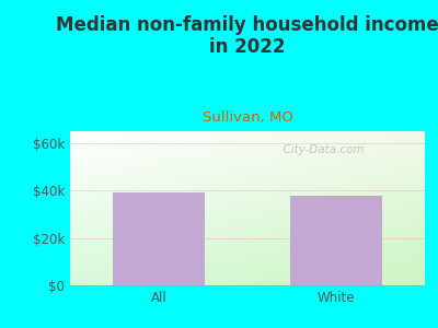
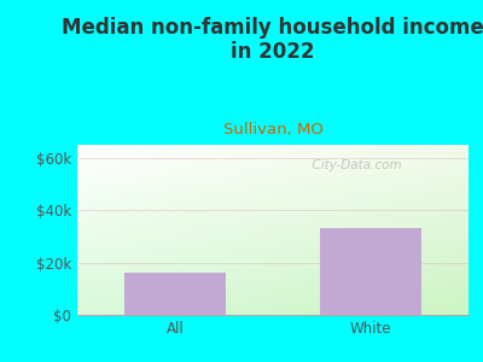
All: $39k -> $16k
White: $38k -> $33k
